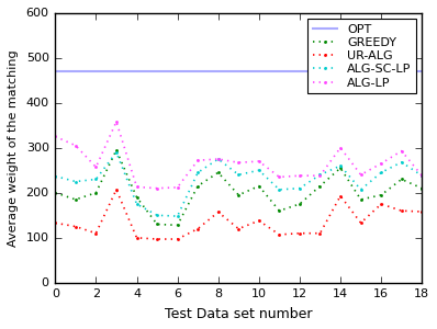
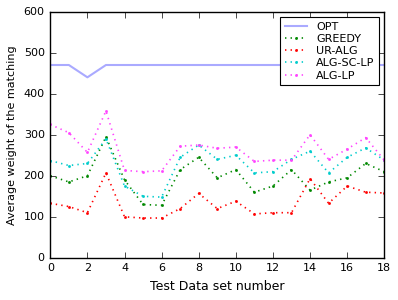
OPT/2: 470 -> 440
GREEDY/14: 255 -> 165
